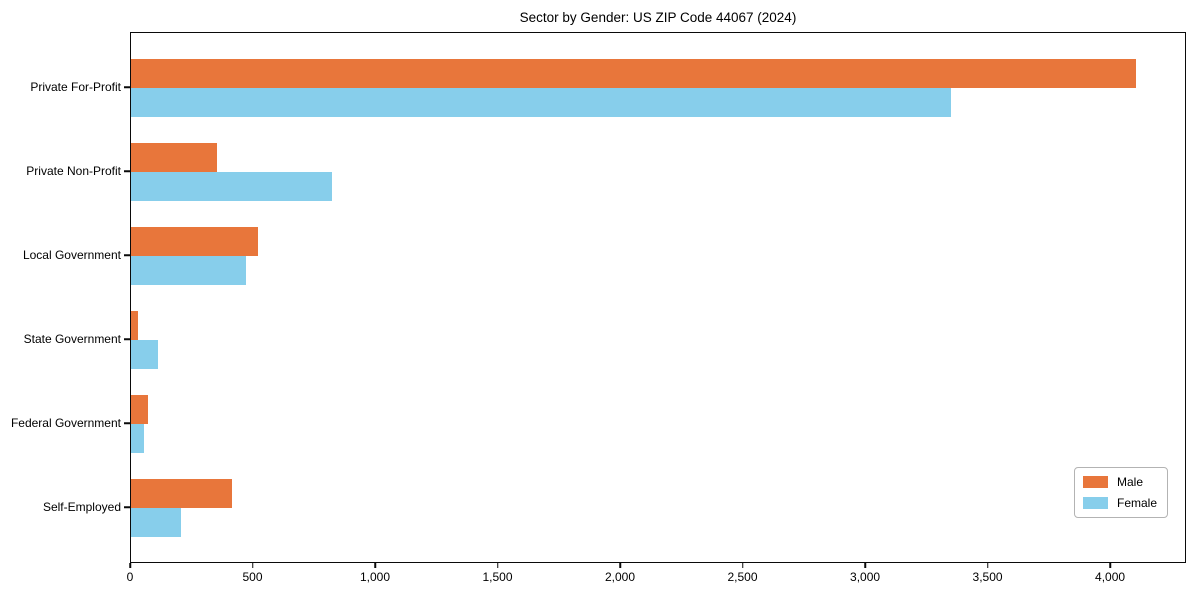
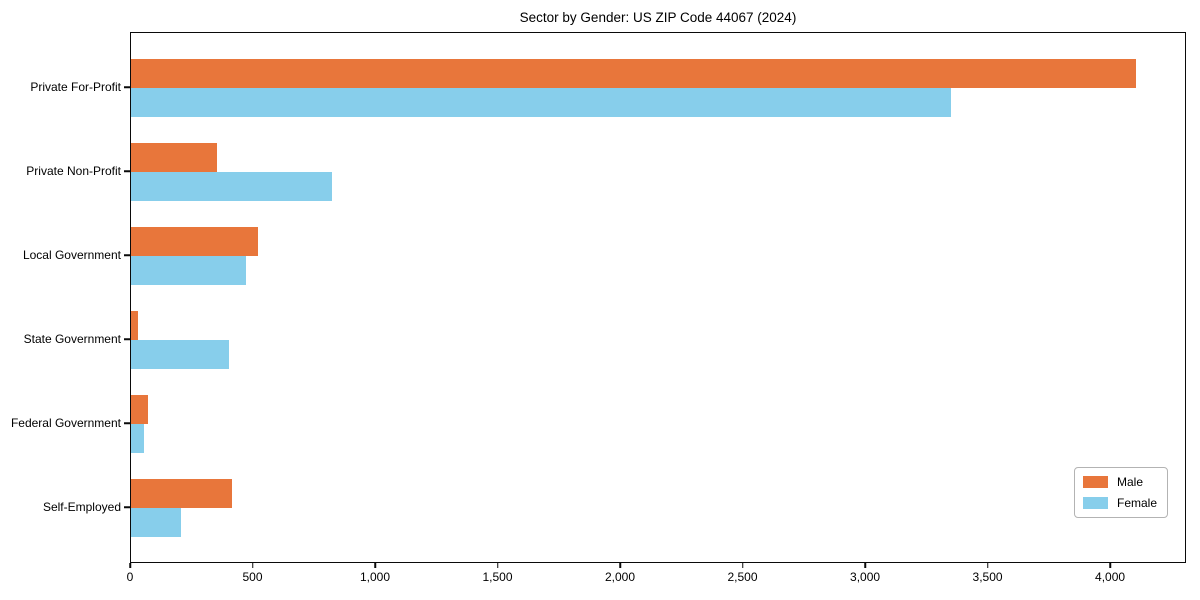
Female/State Government: 110 -> 400
